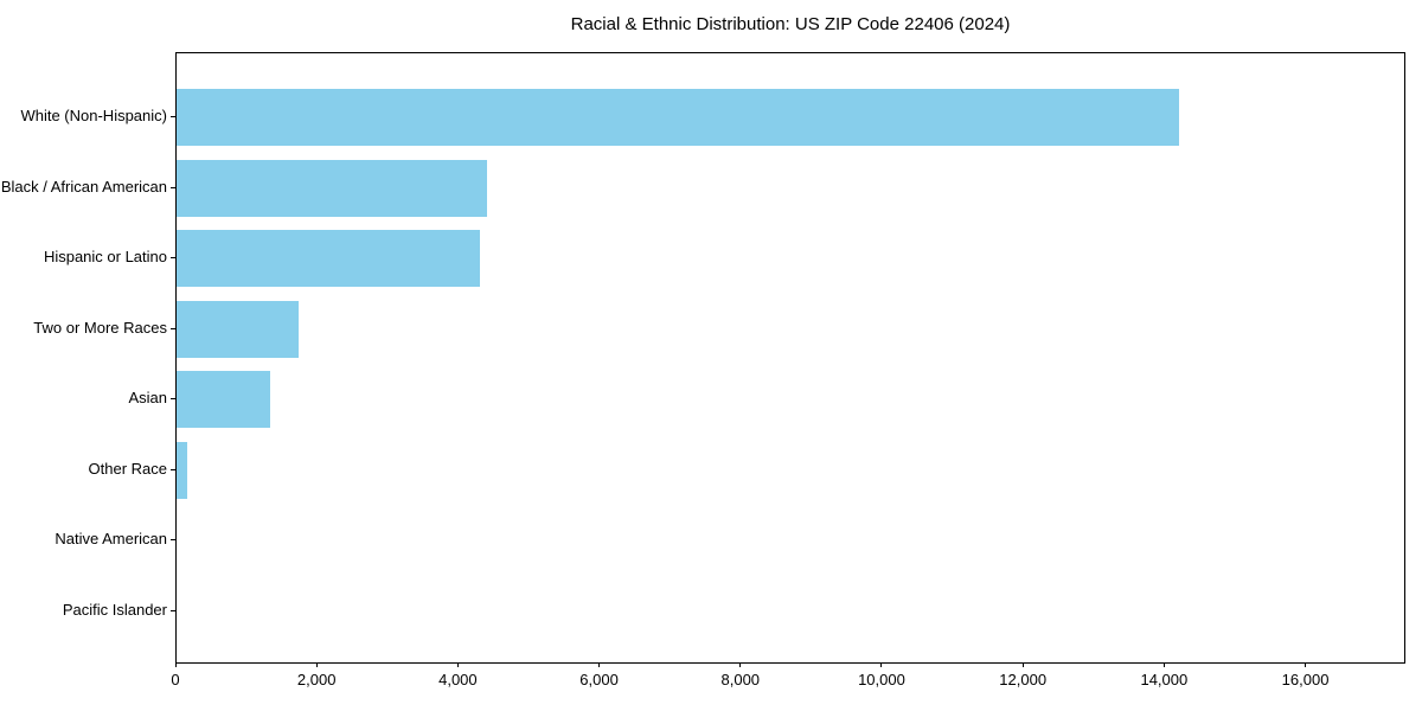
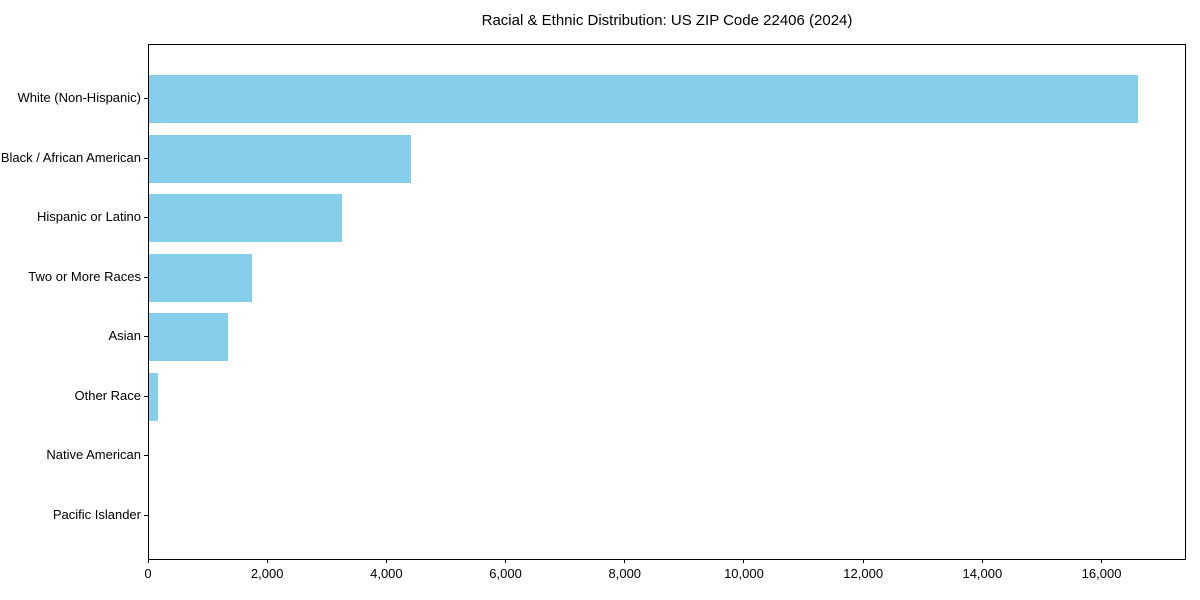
White (Non-Hispanic): 14200 -> 16600
Hispanic or Latino: 4300 -> 3200
